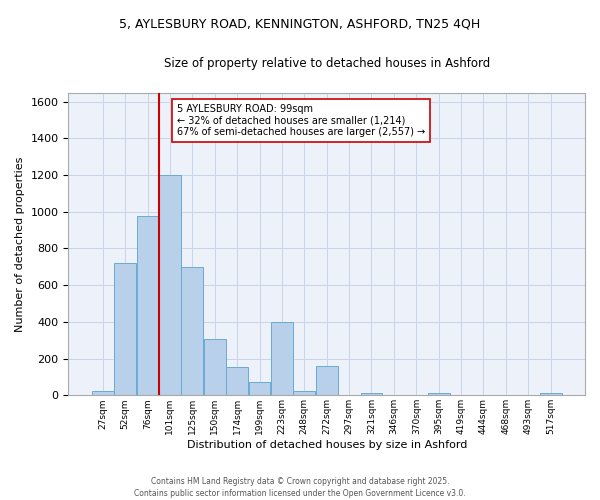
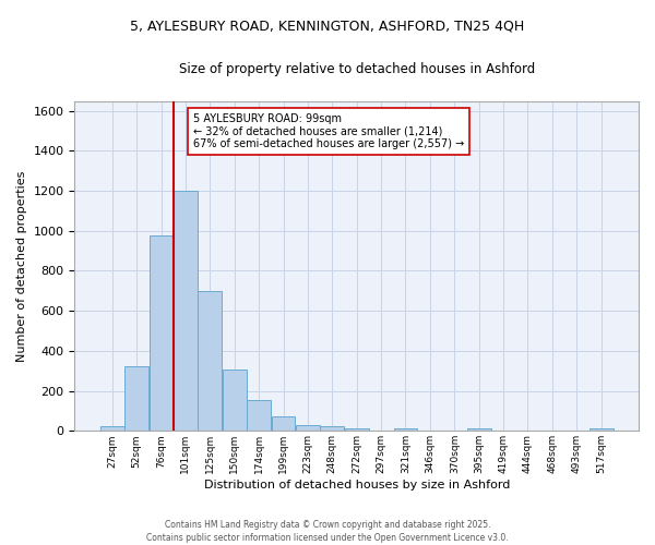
52sqm: 720 -> 320
223sqm: 400 -> 30
272sqm: 160 -> 10
